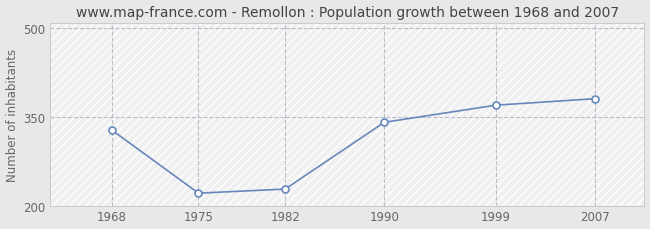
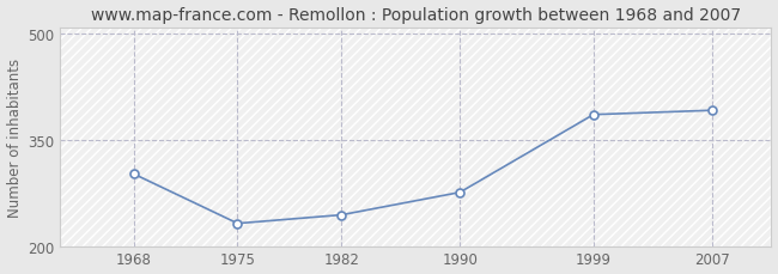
1968: 328 -> 302
1975: 221 -> 232
1982: 228 -> 244
1990: 341 -> 276
1999: 370 -> 386
2007: 381 -> 392
